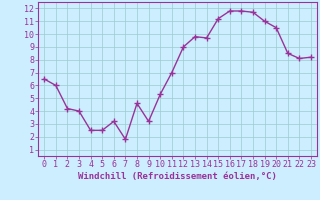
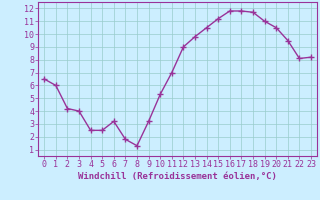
8: 4.6 -> 1.3
14: 9.7 -> 10.5
21: 8.5 -> 9.5
